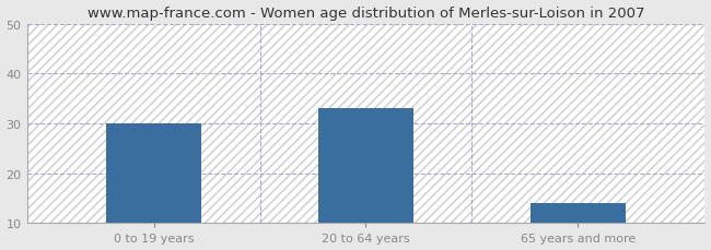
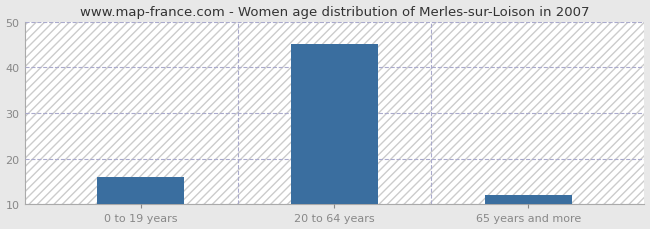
0 to 19 years: 30 -> 16
20 to 64 years: 33 -> 45
65 years and more: 14 -> 12
